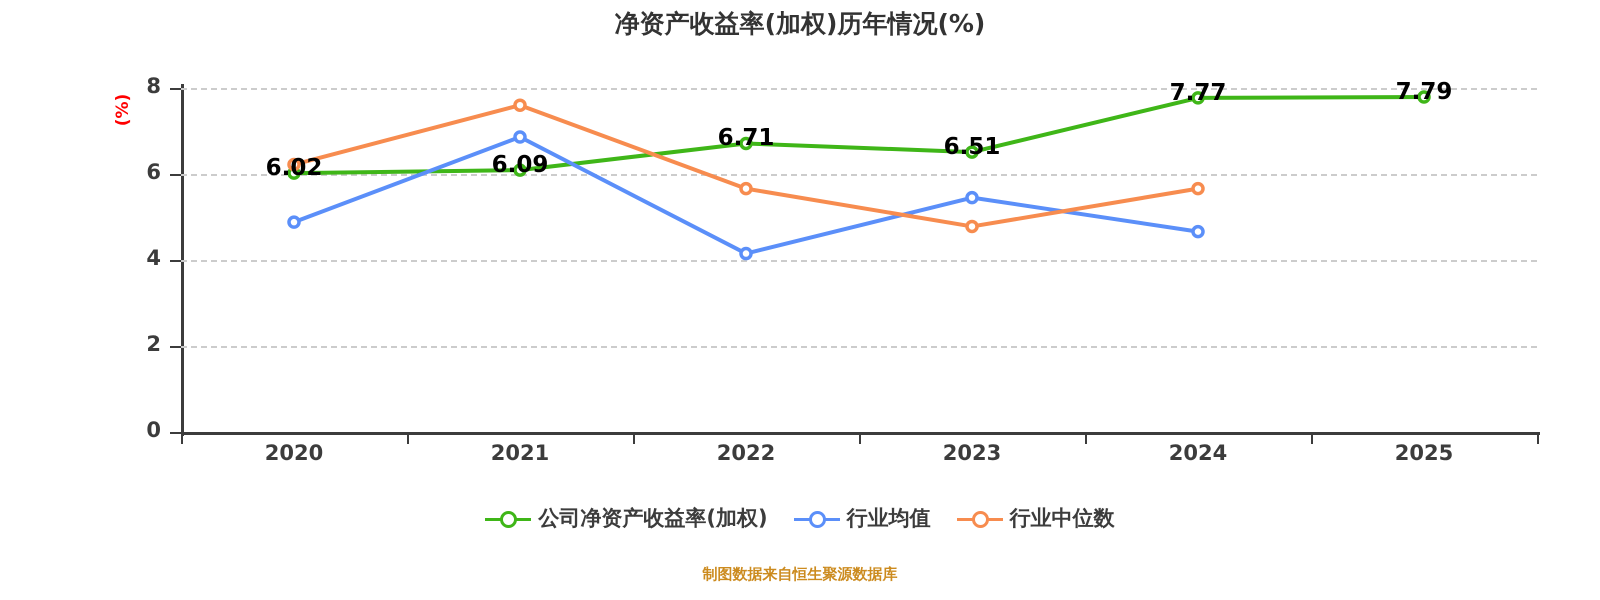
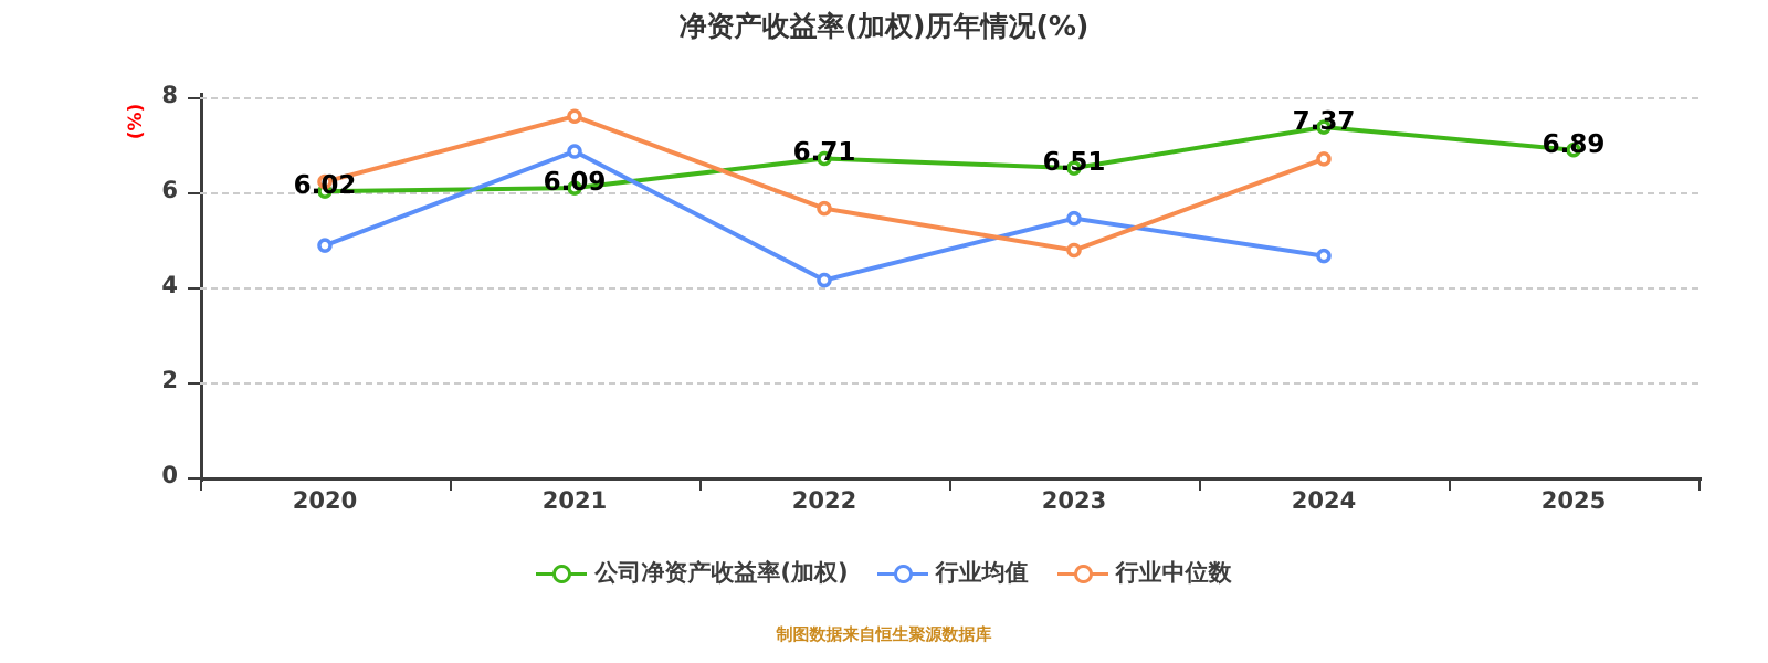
公司净资产收益率(加权)/2024: 7.77 -> 7.37
行业中位数/2024: 5.7 -> 6.7
公司净资产收益率(加权)/2025: 7.79 -> 6.89
